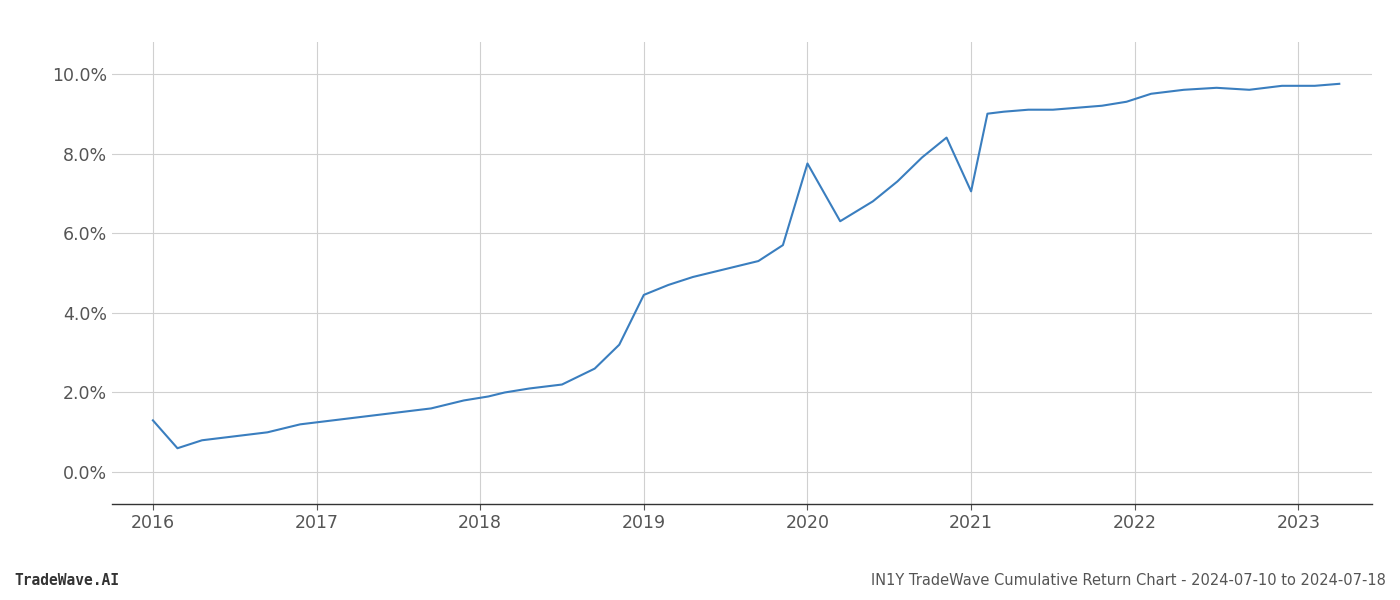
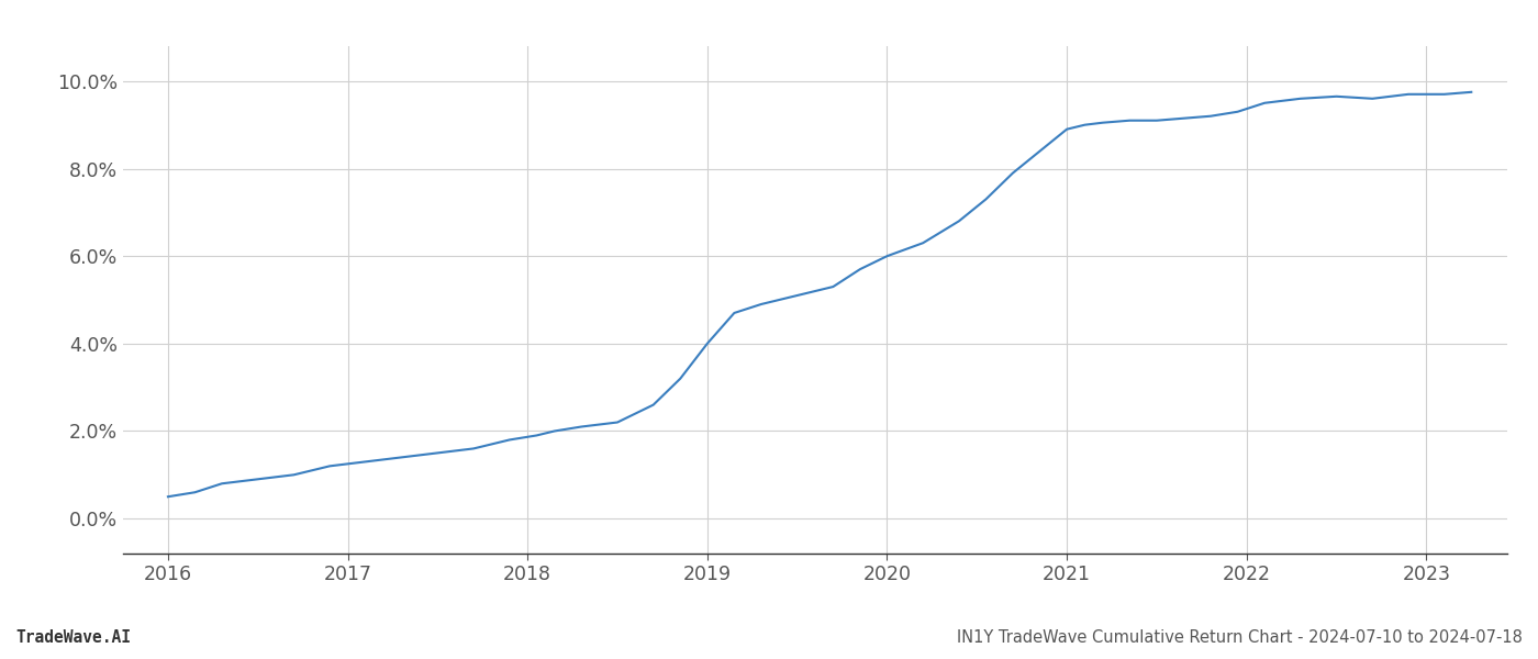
2016: 1.30% -> 0.50%
2019: 4.45% -> 4.00%
2020: 7.75% -> 6.00%
2021: 7.05% -> 8.90%
